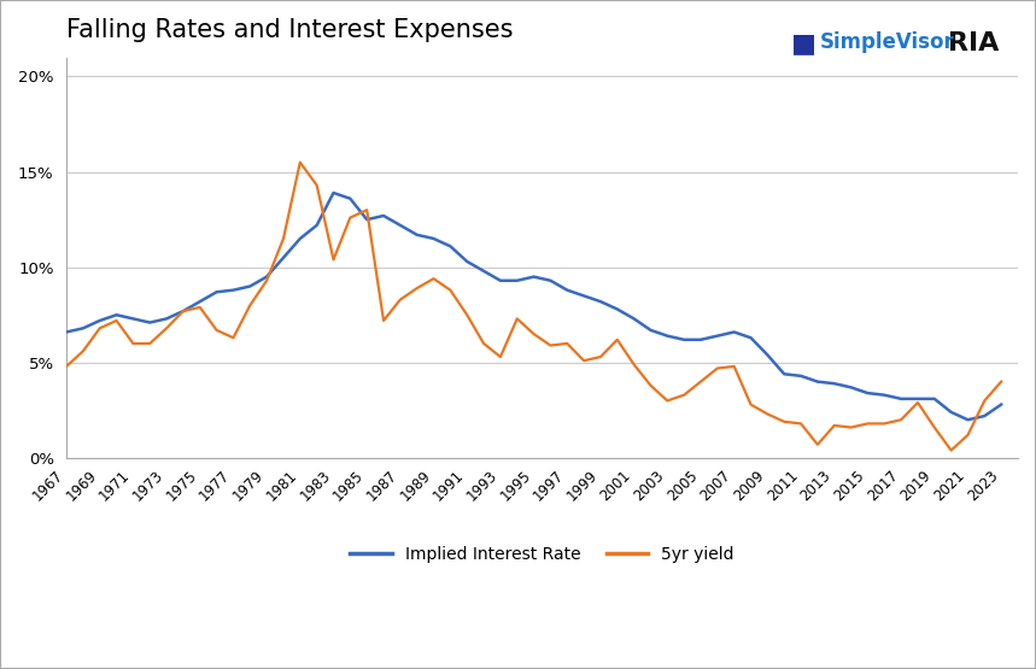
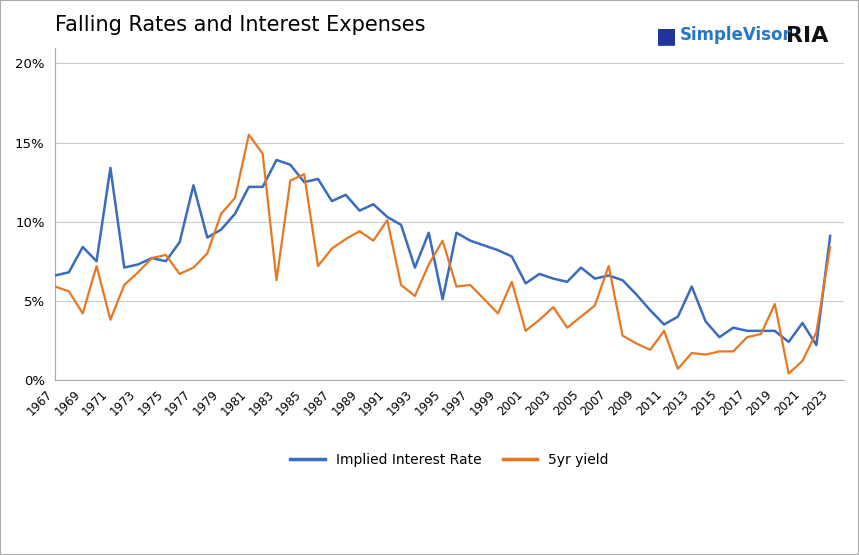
5yr yield/1967: 4.8% -> 5.9%
Implied Interest Rate/1969: 7.2% -> 8.4%
5yr yield/1969: 6.8% -> 4.2%
Implied Interest Rate/1971: 7.3% -> 13.4%
5yr yield/1971: 6.0% -> 3.8%
Implied Interest Rate/1975: 8.2% -> 7.5%
Implied Interest Rate/1977: 8.8% -> 12.3%
5yr yield/1977: 6.3% -> 7.1%
5yr yield/1979: 9.3% -> 10.5%
Implied Interest Rate/1981: 11.5% -> 12.2%
5yr yield/1983: 10.4% -> 6.3%
Implied Interest Rate/1987: 12.2% -> 11.3%
Implied Interest Rate/1989: 11.5% -> 10.7%
5yr yield/1991: 7.5% -> 10.1%
Implied Interest Rate/1993: 9.3% -> 7.1%
Implied Interest Rate/1995: 9.5% -> 5.1%
5yr yield/1995: 6.5% -> 8.8%
5yr yield/1999: 5.3% -> 4.2%
Implied Interest Rate/2001: 7.3% -> 6.1%
5yr yield/2001: 4.9% -> 3.1%
5yr yield/2003: 3.0% -> 4.6%
Implied Interest Rate/2005: 6.2% -> 7.1%
5yr yield/2007: 4.8% -> 7.2%
Implied Interest Rate/2011: 4.3% -> 3.5%
5yr yield/2011: 1.8% -> 3.1%
Implied Interest Rate/2013: 3.9% -> 5.9%
Implied Interest Rate/2015: 3.4% -> 2.7%
5yr yield/2017: 2.0% -> 2.7%
5yr yield/2019: 1.6% -> 4.8%
Implied Interest Rate/2021: 2.0% -> 3.6%
Implied Interest Rate/2023: 2.8% -> 9.1%
5yr yield/2023: 4.0% -> 8.4%
